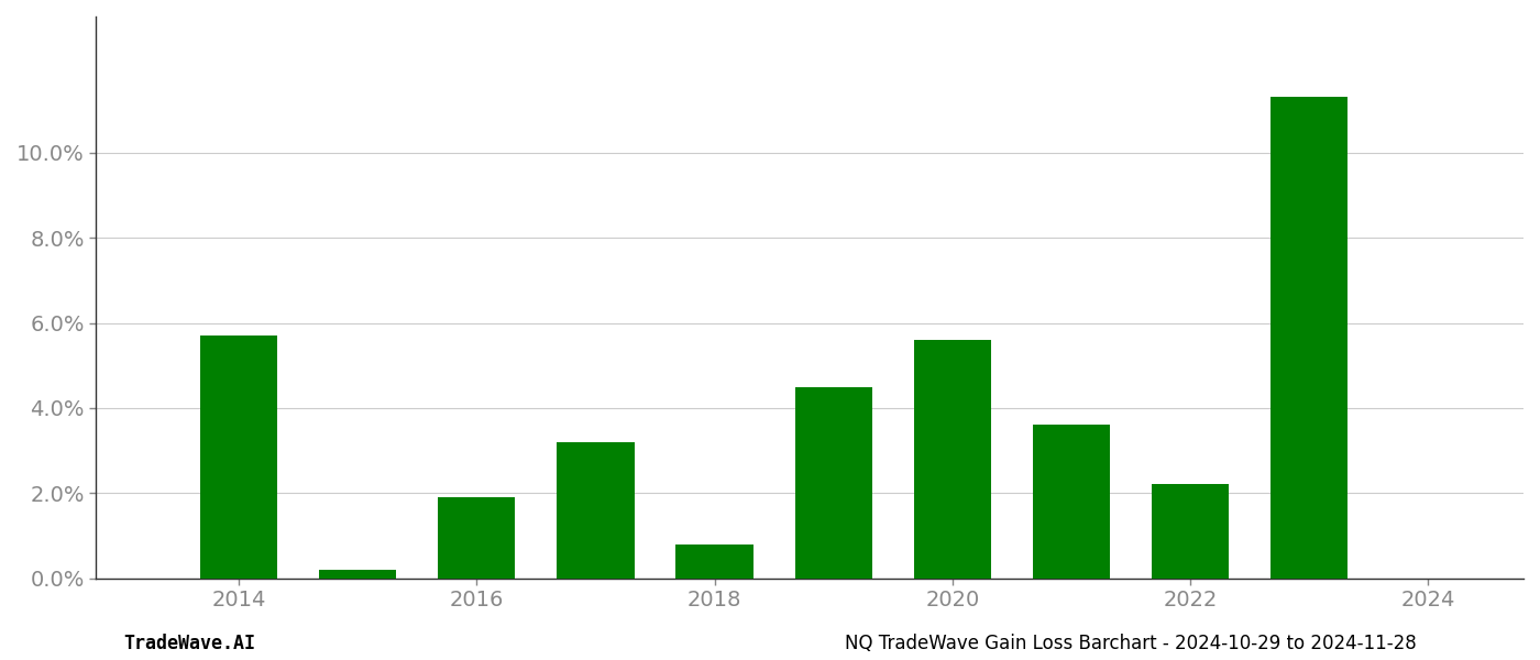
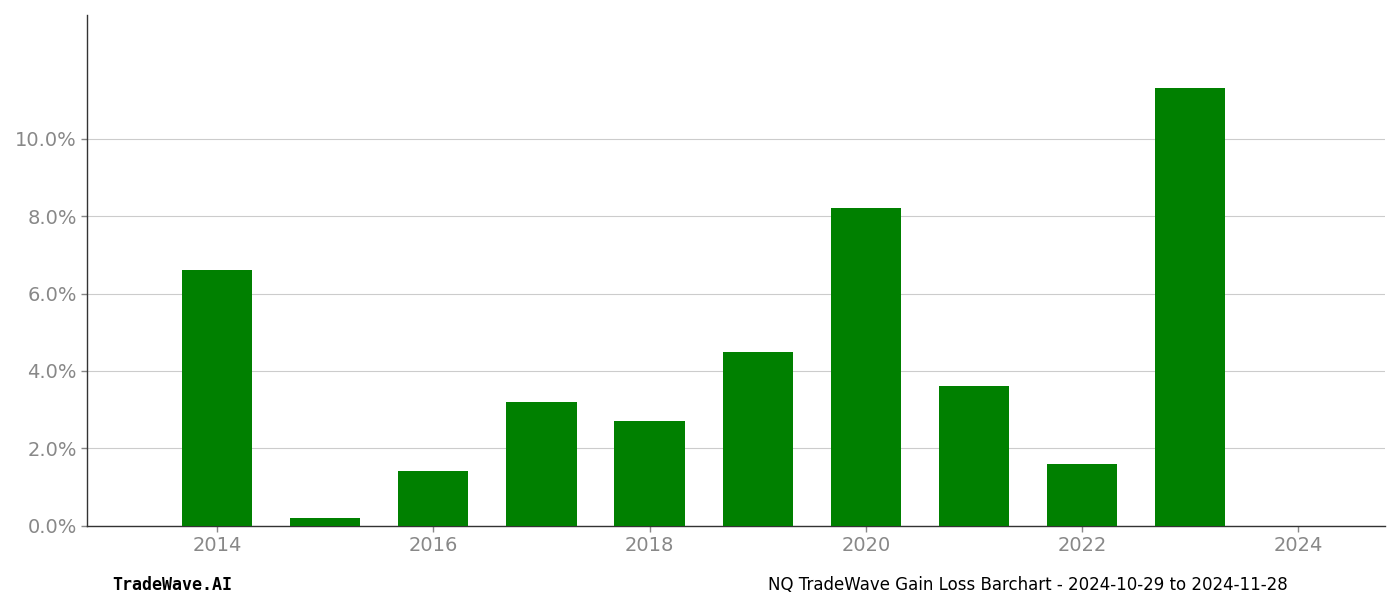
2014: 5.7% -> 6.6%
2016: 1.9% -> 1.4%
2018: 0.8% -> 2.7%
2020: 5.6% -> 8.2%
2022: 2.2% -> 1.6%
